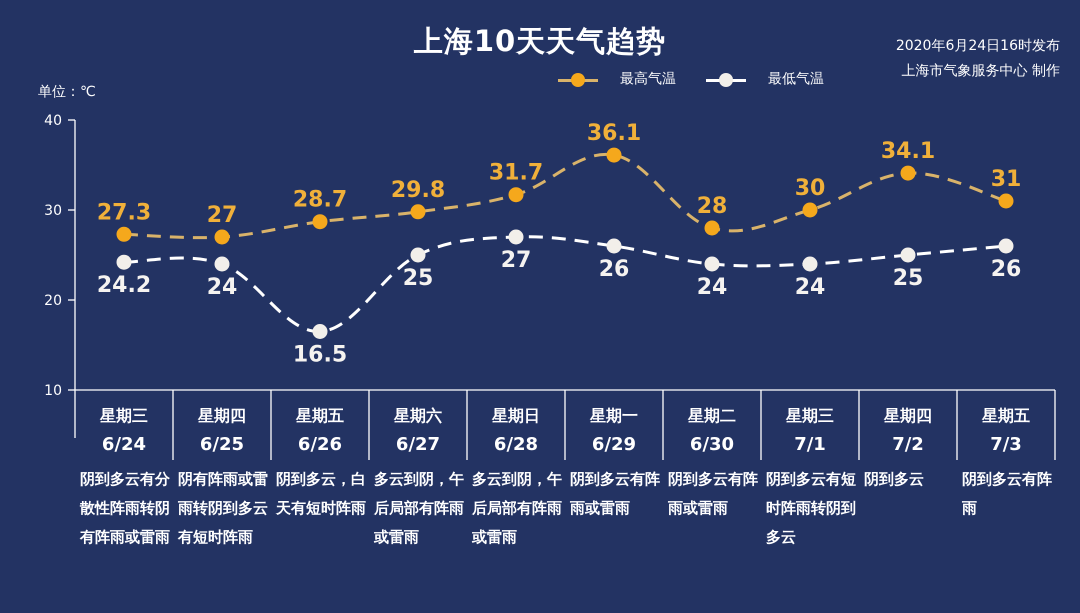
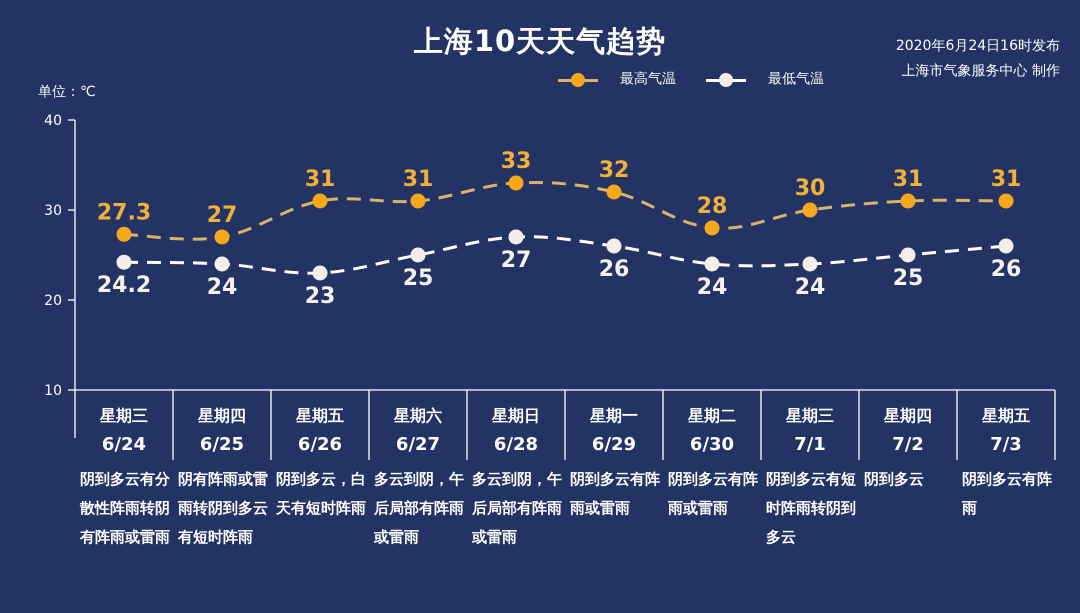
最高气温/6/26: 28.7 -> 31
最低气温/6/26: 16.5 -> 23
最高气温/6/27: 29.8 -> 31
最高气温/6/28: 31.7 -> 33
最高气温/6/29: 36.1 -> 32
最高气温/7/2: 34.1 -> 31
